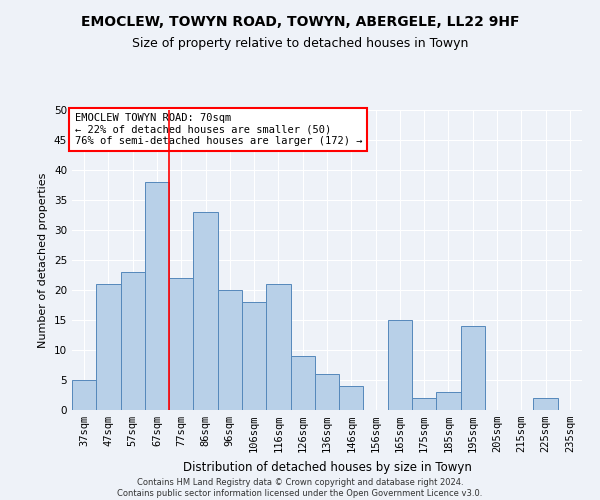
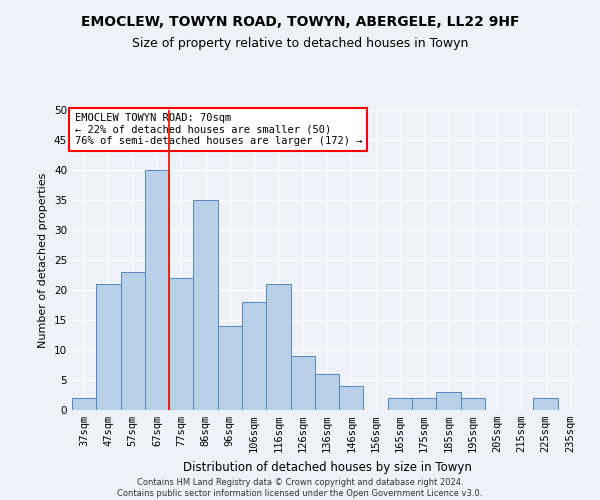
37sqm: 5 -> 2
67sqm: 38 -> 40
86sqm: 33 -> 35
96sqm: 20 -> 14
165sqm: 15 -> 2
195sqm: 14 -> 2
